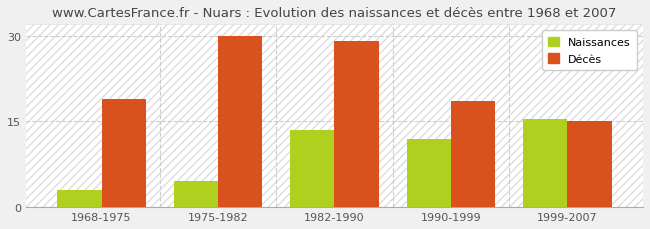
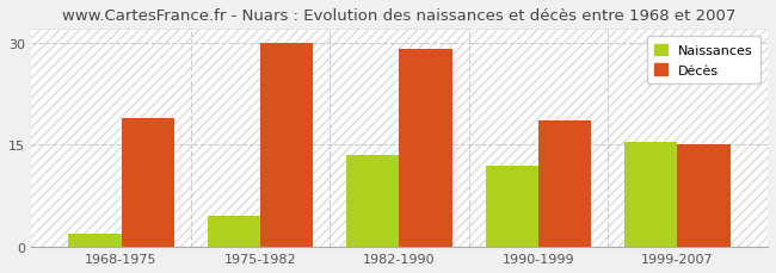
Naissances/1968-1975: 3.0 -> 2.0
